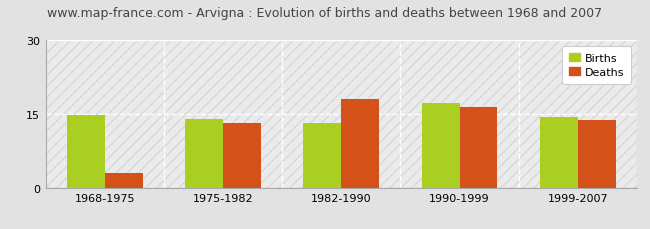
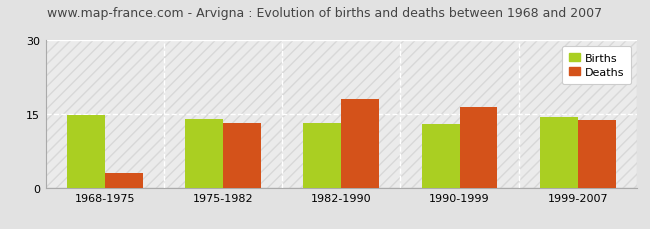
Births/1990-1999: 17.3 -> 13.0
